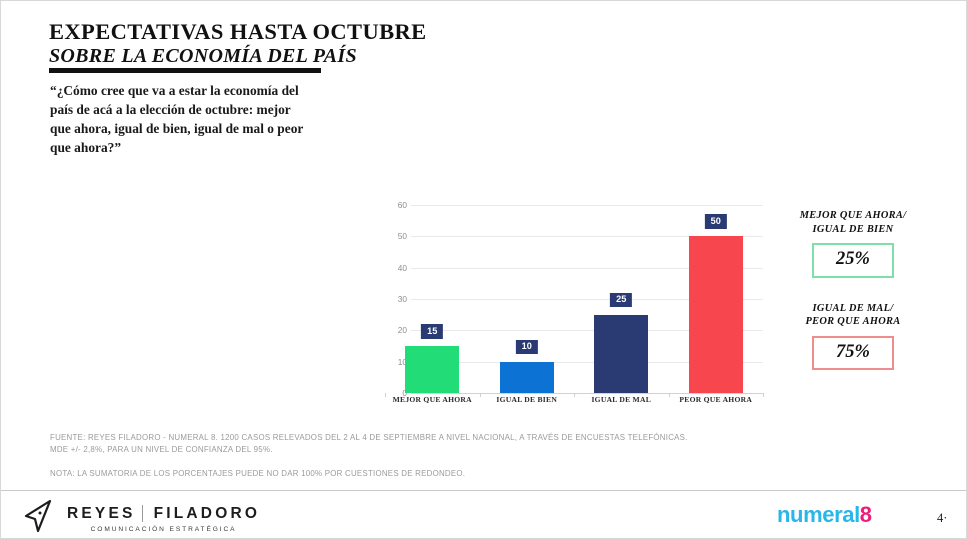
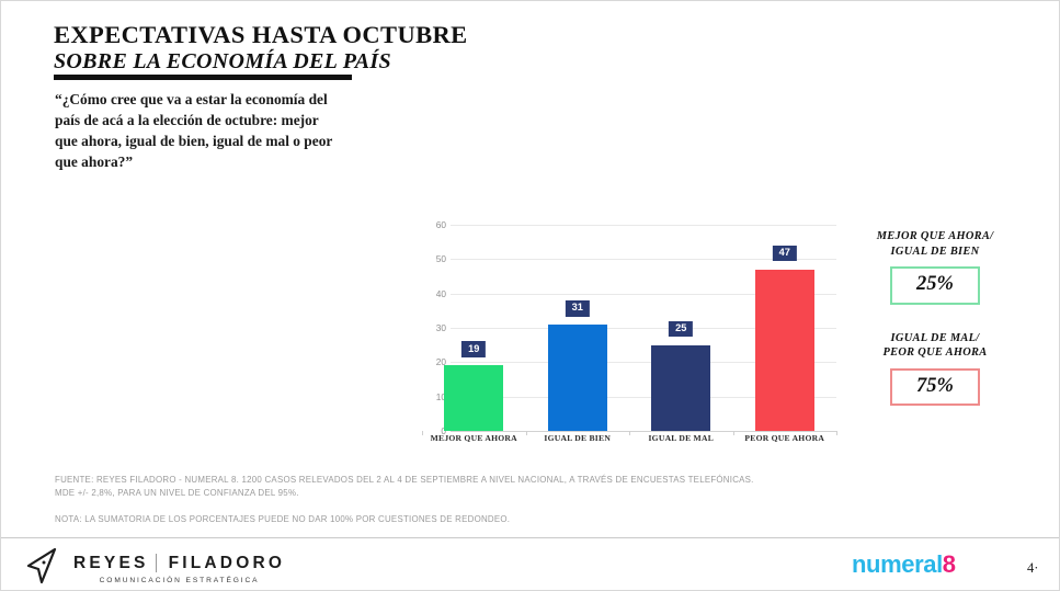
MEJOR QUE AHORA: 15 -> 19
IGUAL DE BIEN: 10 -> 31
PEOR QUE AHORA: 50 -> 47
